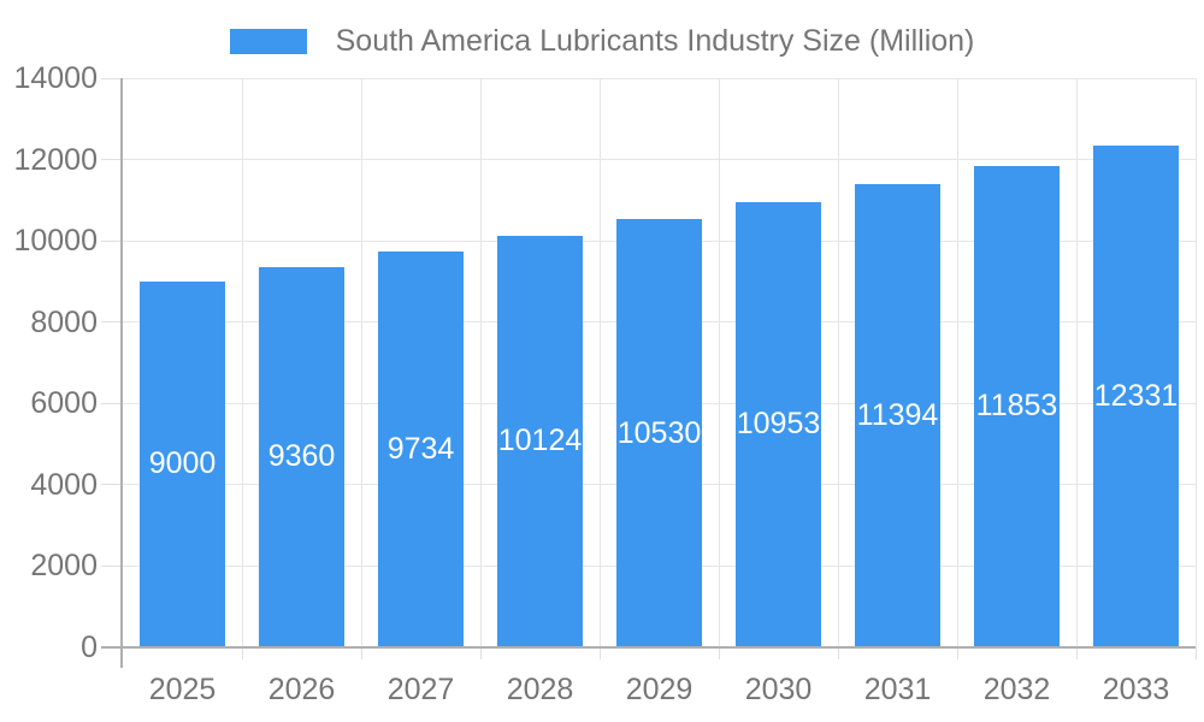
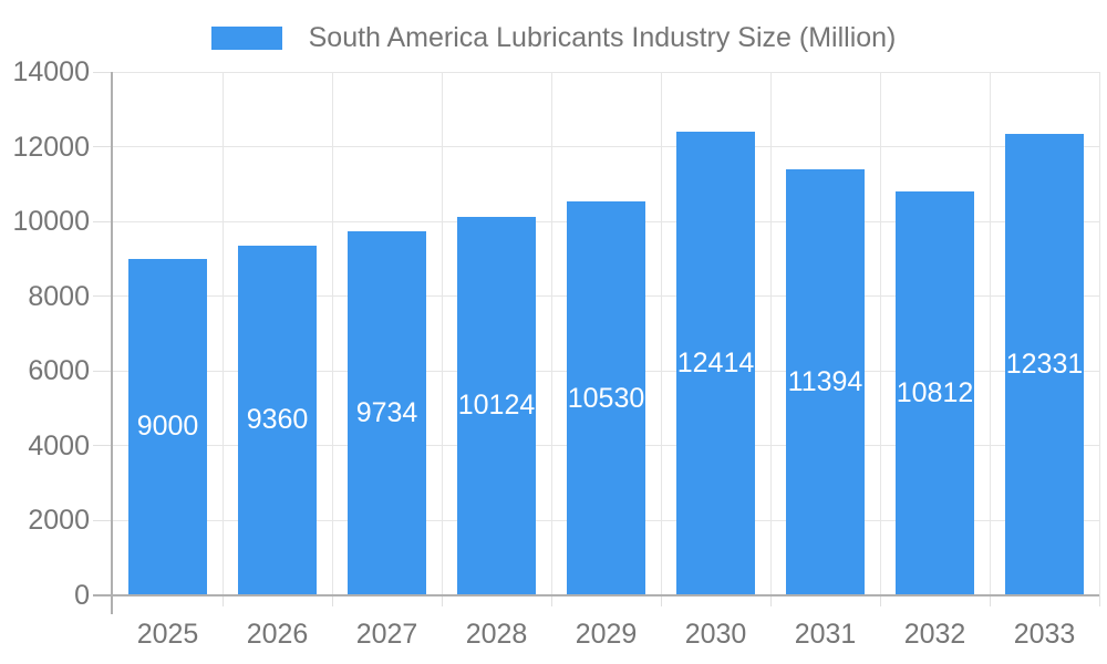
2030: 10953 -> 12414
2032: 11853 -> 10812
